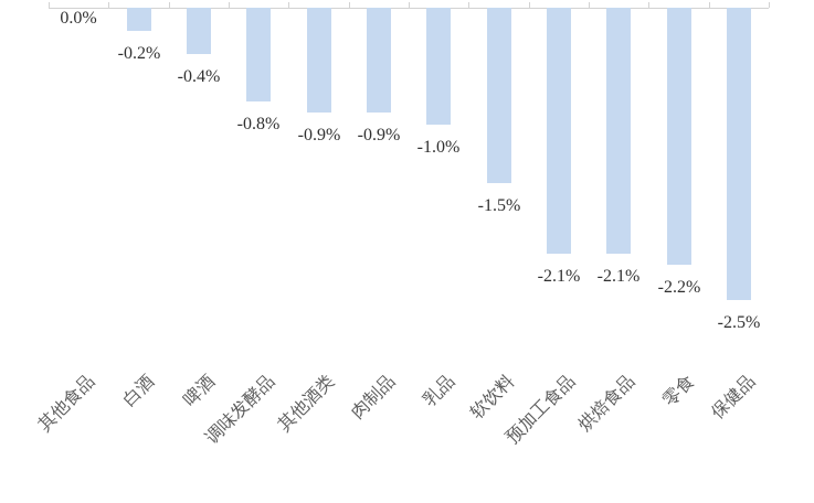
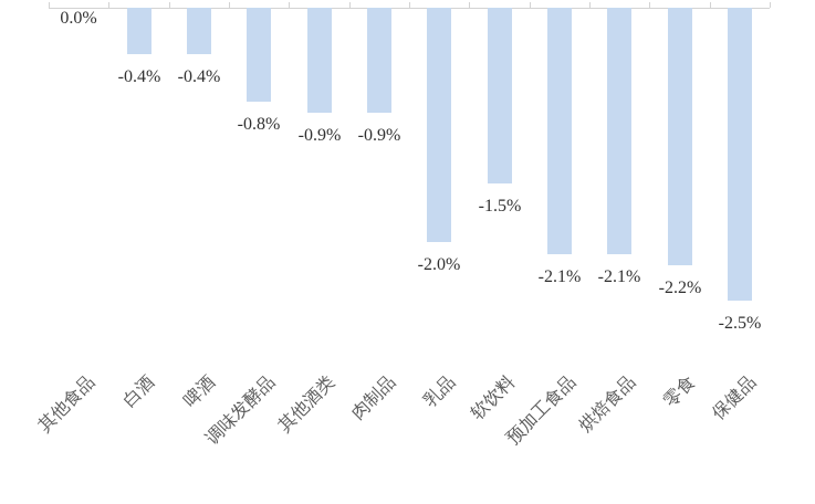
白酒: -0.2% -> -0.4%
乳品: -1.0% -> -2.0%
